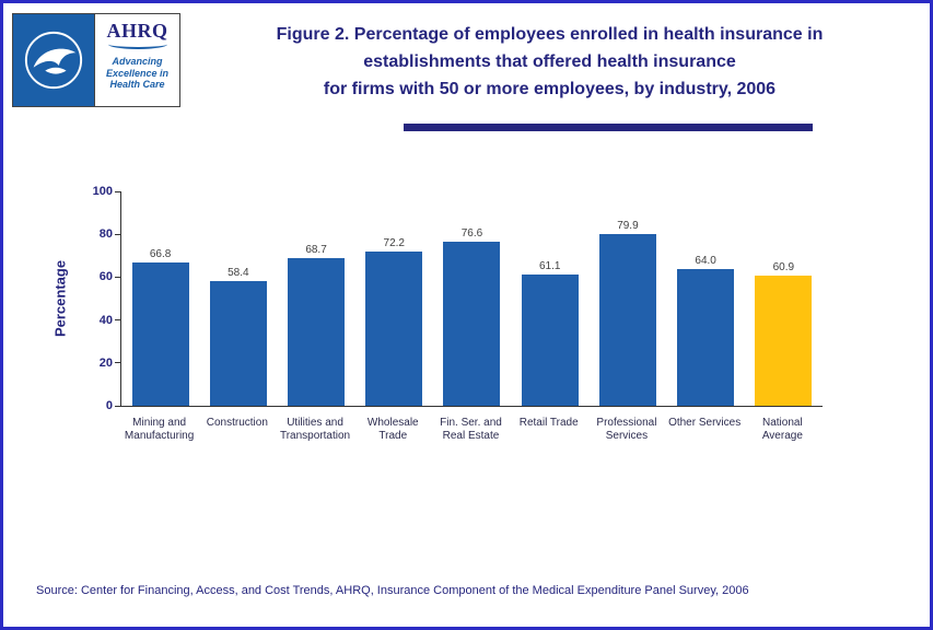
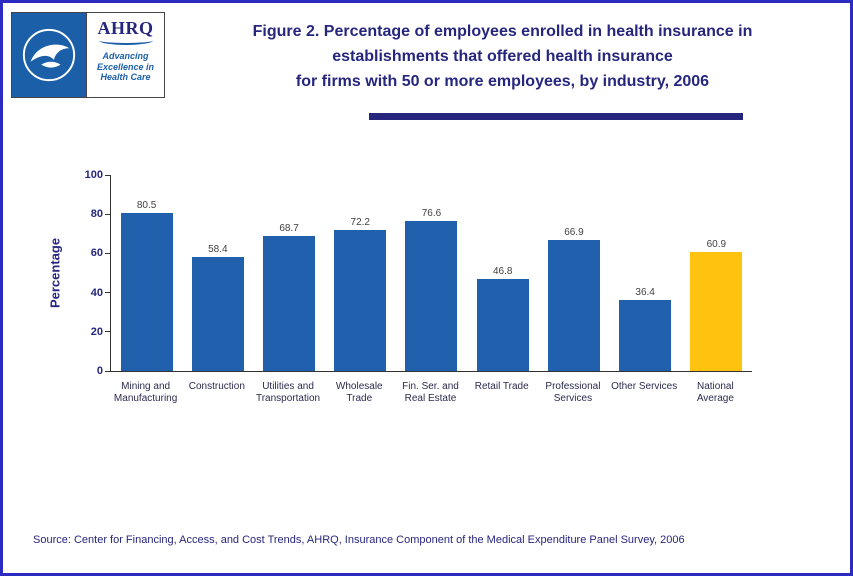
Mining and Manufacturing: 66.8 -> 80.5
Retail Trade: 61.1 -> 46.8
Professional Services: 79.9 -> 66.9
Other Services: 64.0 -> 36.4
